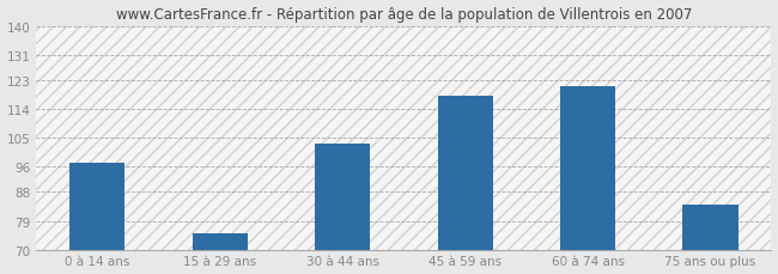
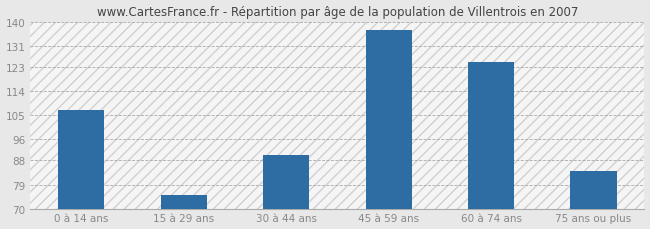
0 à 14 ans: 97 -> 107
30 à 44 ans: 103 -> 90
45 à 59 ans: 118 -> 137
60 à 74 ans: 121 -> 125
